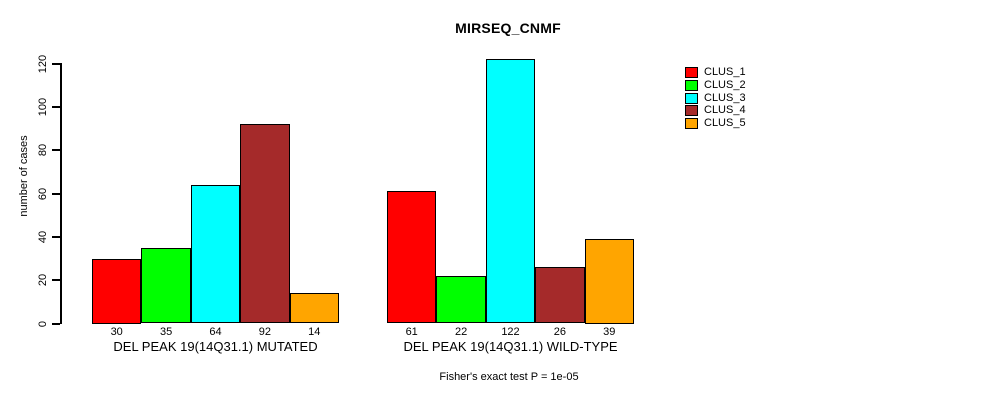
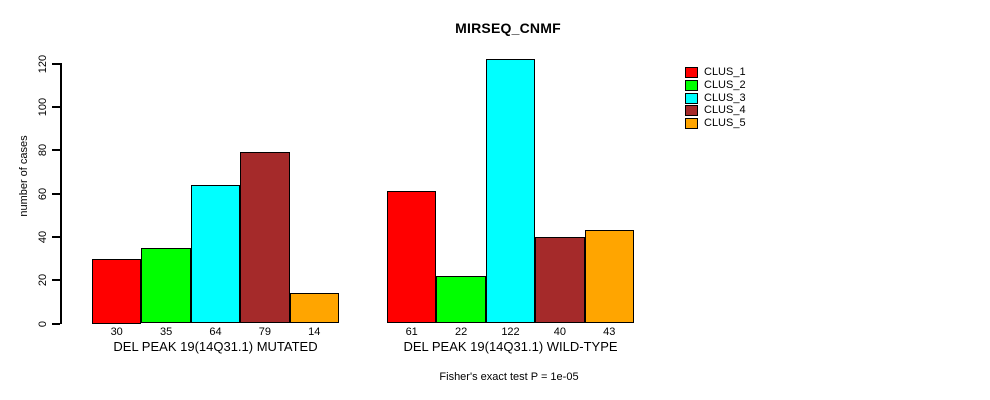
CLUS_4/DEL PEAK 19(14Q31.1) MUTATED: 92 -> 79
CLUS_4/DEL PEAK 19(14Q31.1) WILD-TYPE: 26 -> 40
CLUS_5/DEL PEAK 19(14Q31.1) WILD-TYPE: 39 -> 43
